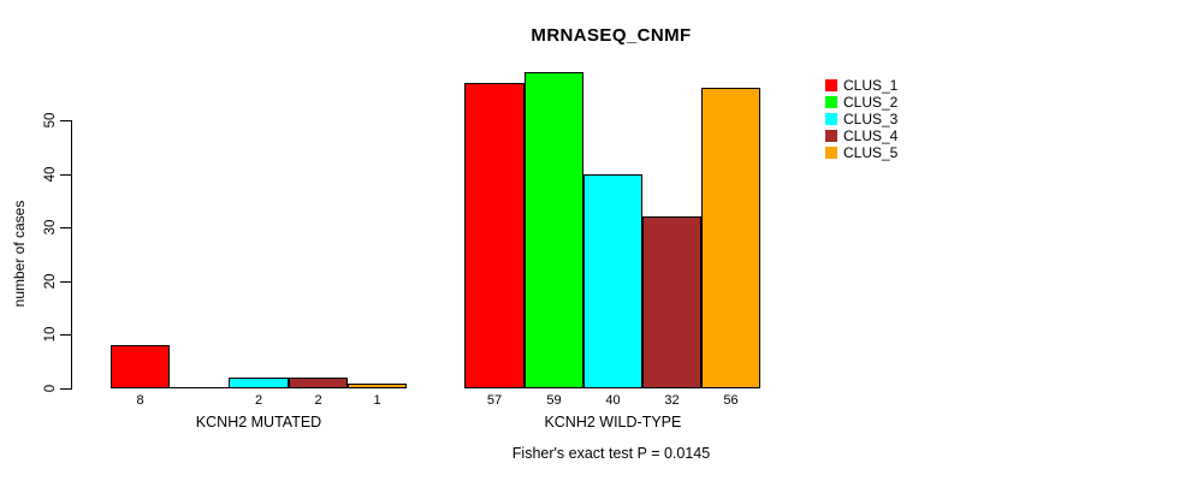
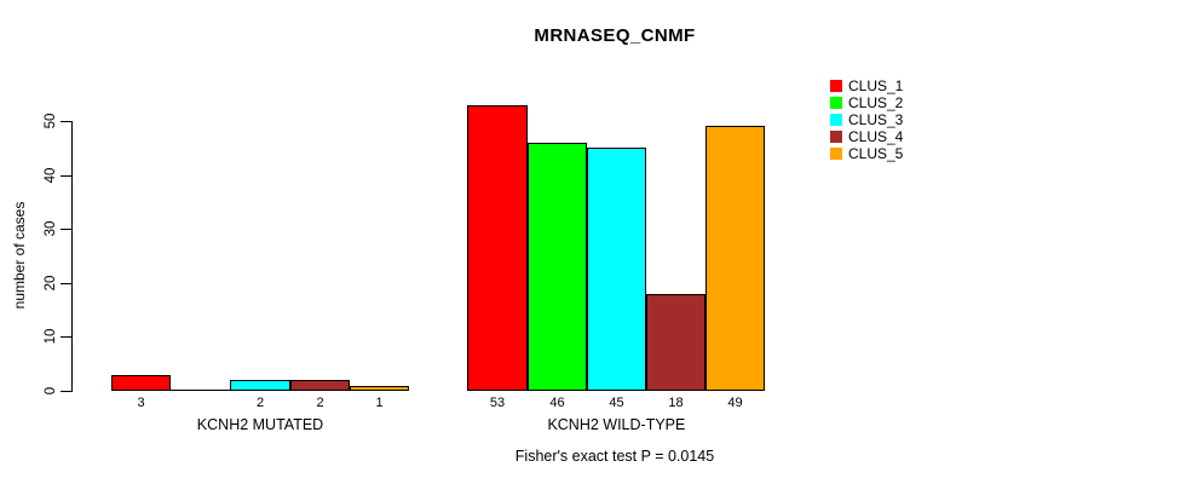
CLUS_1/KCNH2 MUTATED: 8 -> 3
CLUS_1/KCNH2 WILD-TYPE: 57 -> 53
CLUS_2/KCNH2 WILD-TYPE: 59 -> 46
CLUS_3/KCNH2 WILD-TYPE: 40 -> 45
CLUS_4/KCNH2 WILD-TYPE: 32 -> 18
CLUS_5/KCNH2 WILD-TYPE: 56 -> 49
